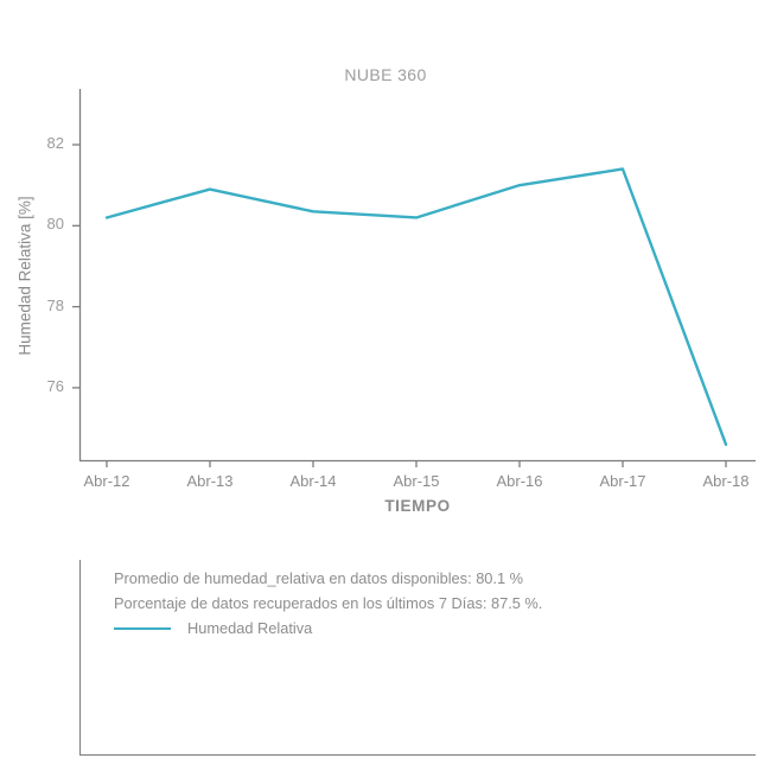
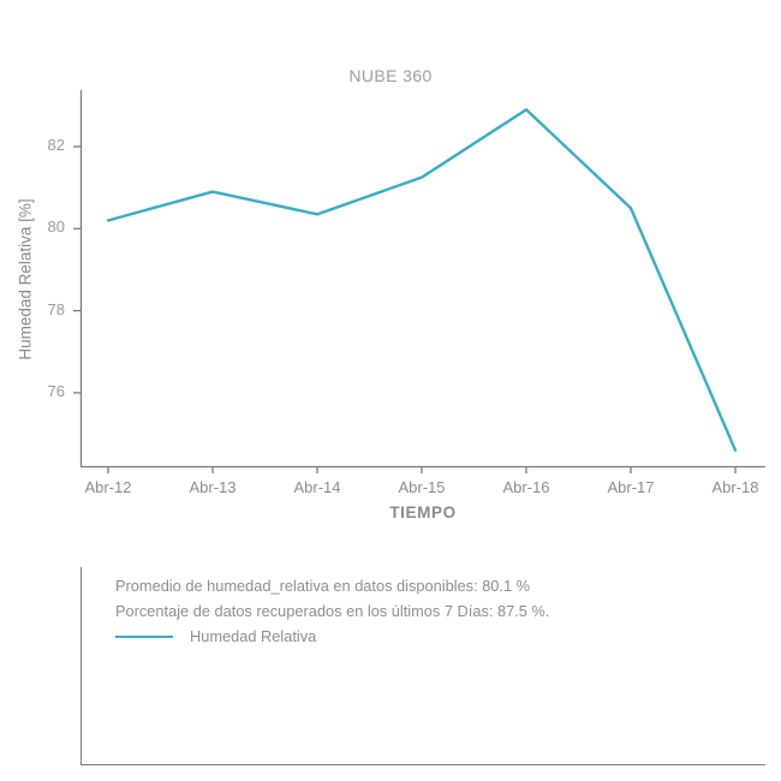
Abr-15: 80.2 -> 81.2
Abr-16: 81.0 -> 82.9
Abr-17: 81.4 -> 80.5
